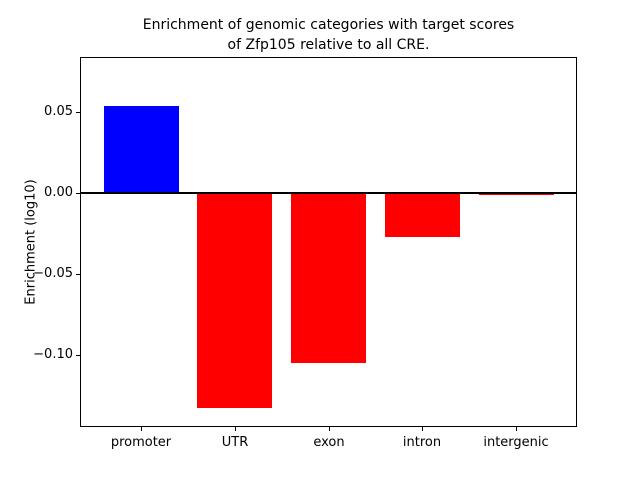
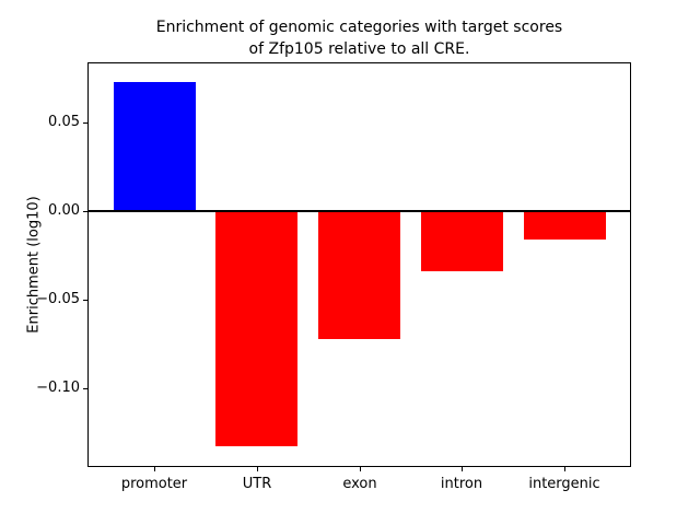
promoter: 0.054 -> 0.073
exon: -0.105 -> -0.072
intron: -0.027 -> -0.034
intergenic: -0.001 -> -0.016
